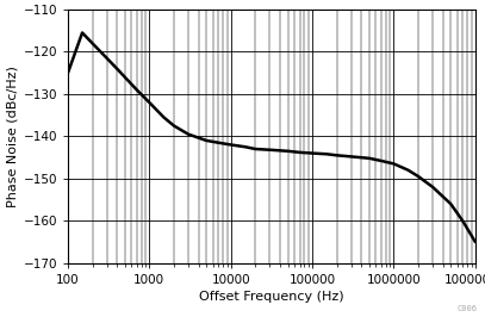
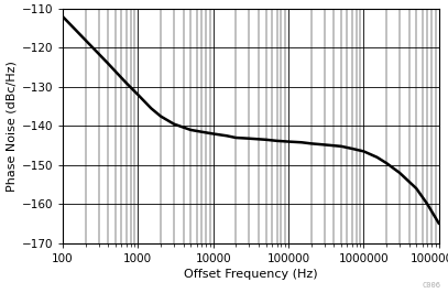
100: -125.0 -> -112.0
